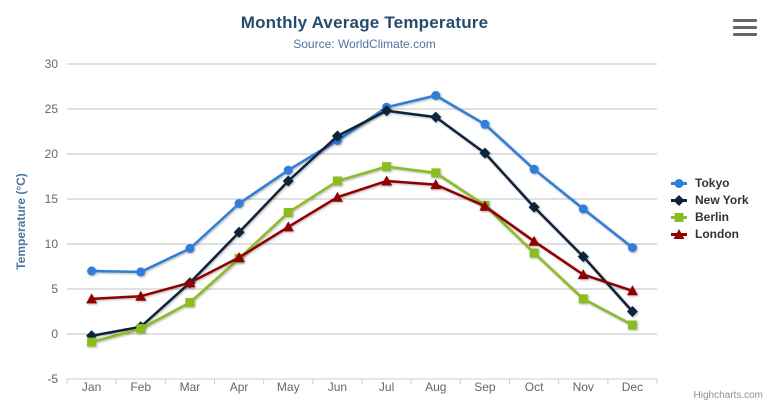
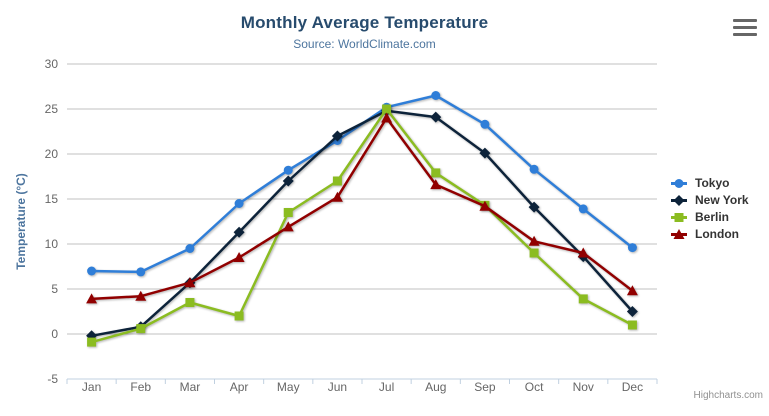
Berlin/Apr: 8 -> 2
Berlin/Jul: 19 -> 25
London/Jul: 17 -> 24
London/Nov: 7 -> 9
